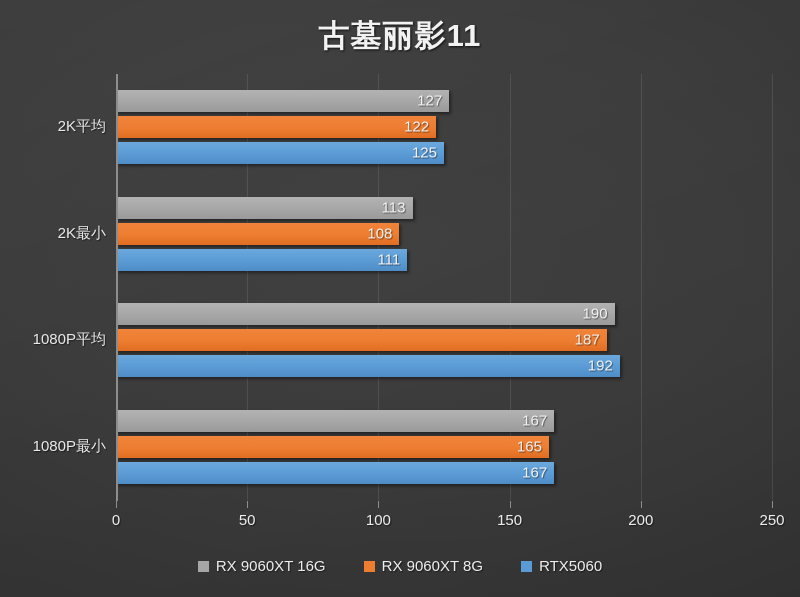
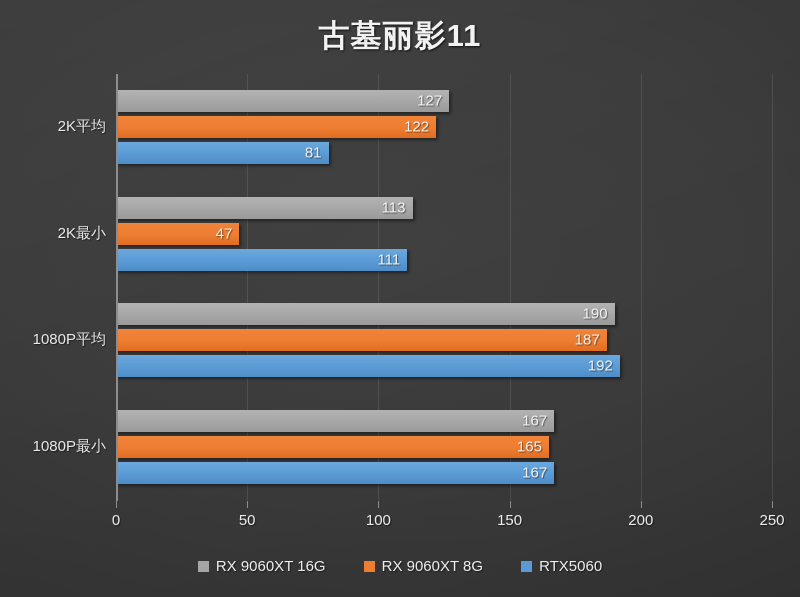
RTX5060/2K平均: 125 -> 81
RX 9060XT 8G/2K最小: 108 -> 47
